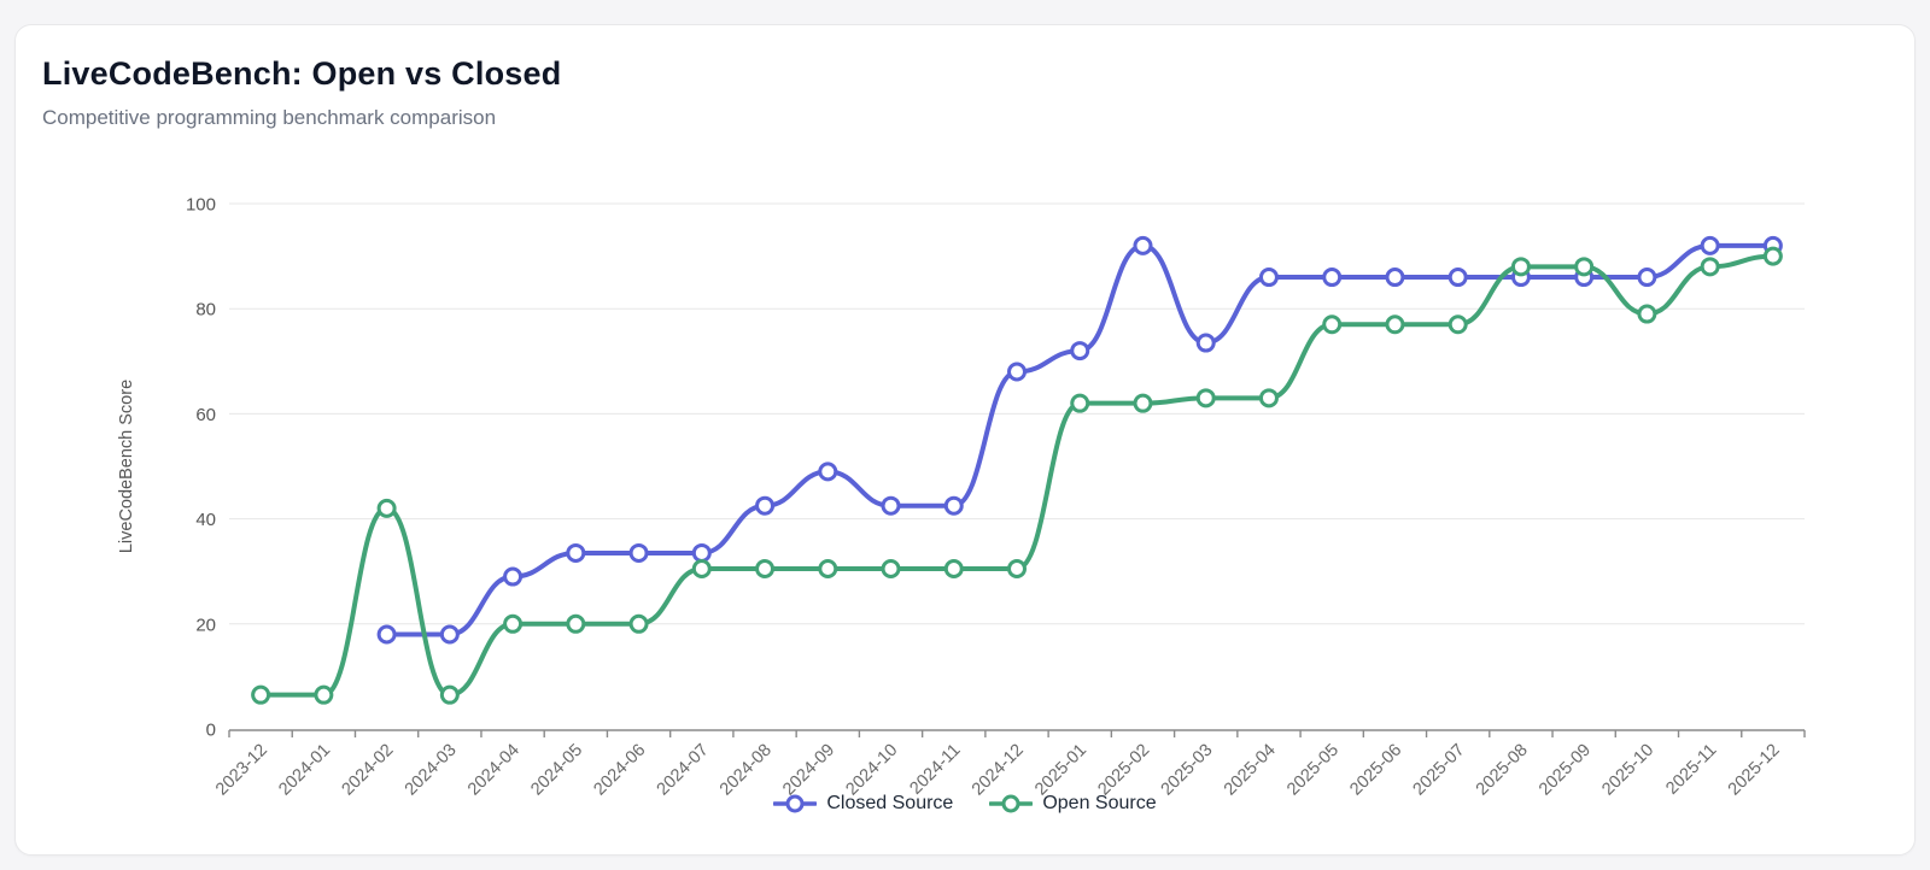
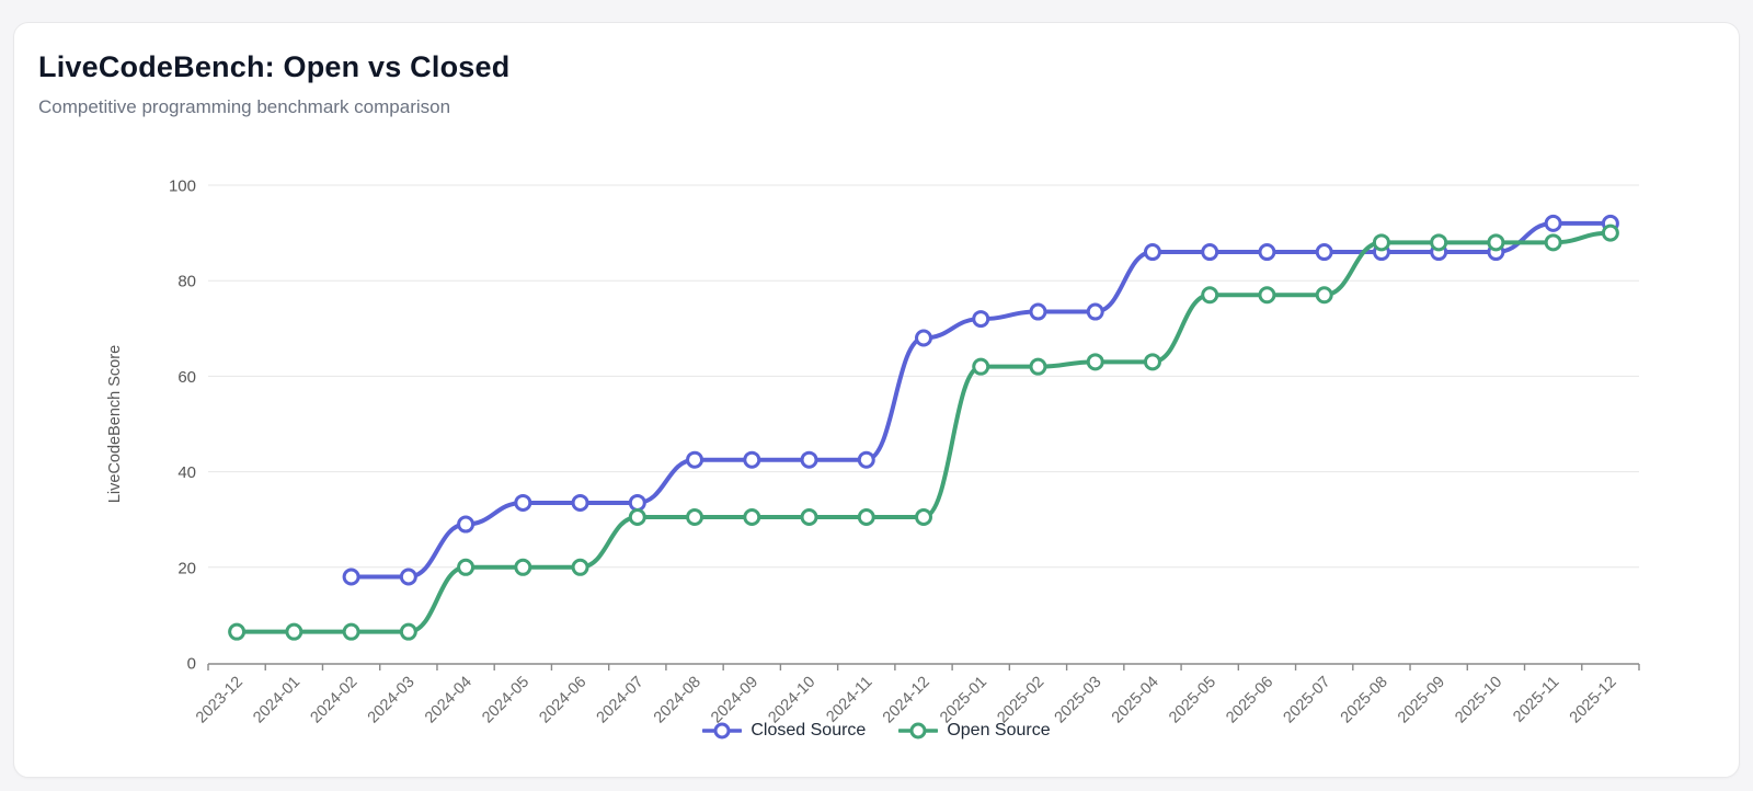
Open Source/2024-02: 42 -> 6
Closed Source/2024-09: 49 -> 42
Closed Source/2025-02: 92 -> 74
Open Source/2025-10: 79 -> 88
